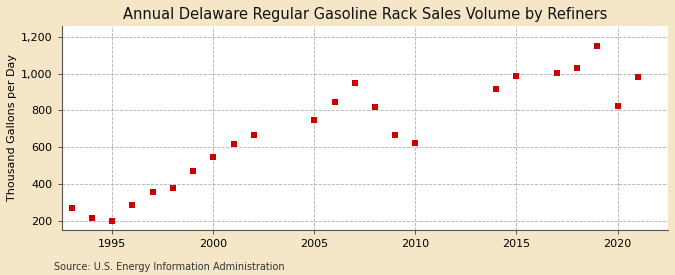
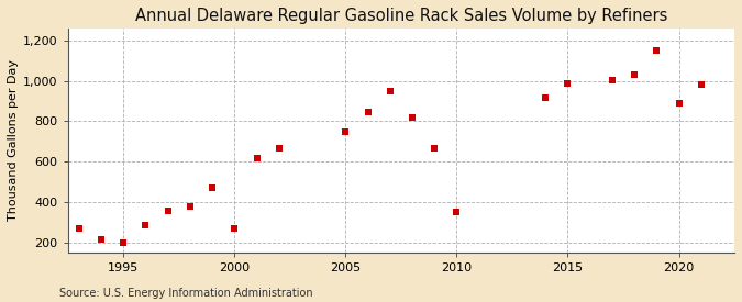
2000: 540 -> 270
2010: 620 -> 350
2020: 820 -> 890
